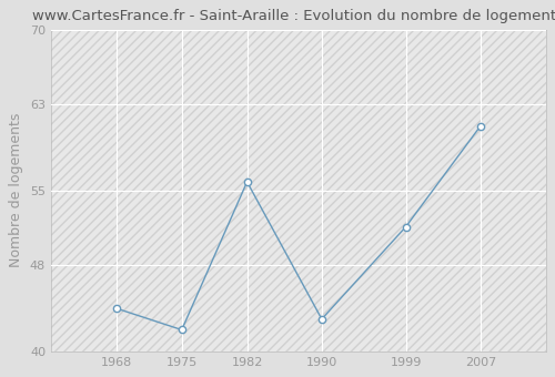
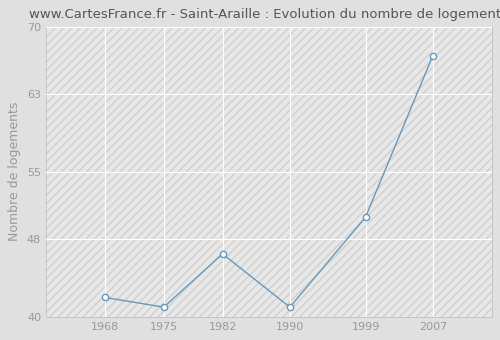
1968: 44.0 -> 42.0
1975: 42.0 -> 41.0
1982: 55.8 -> 46.5
1990: 43.0 -> 41.0
1999: 51.6 -> 50.3
2007: 61.0 -> 67.0
